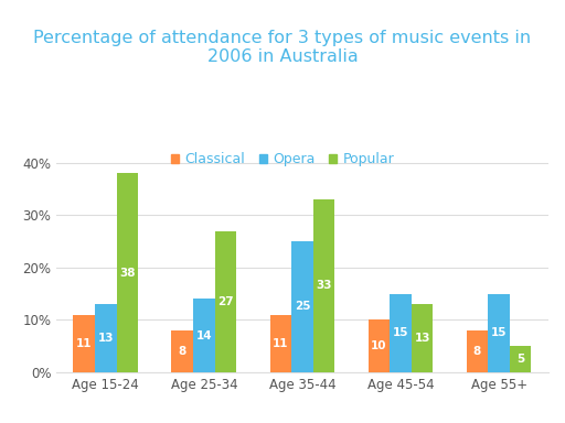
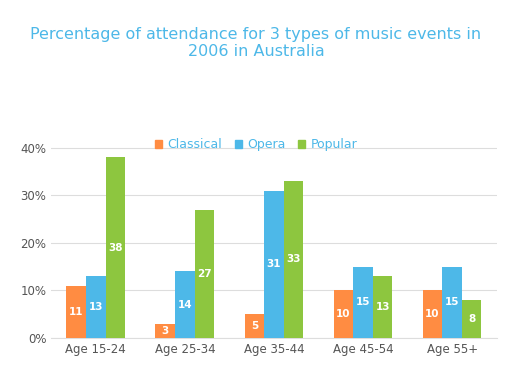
Classical/Age 25-34: 8 -> 3
Classical/Age 35-44: 11 -> 5
Opera/Age 35-44: 25 -> 31
Classical/Age 55+: 8 -> 10
Popular/Age 55+: 5 -> 8
